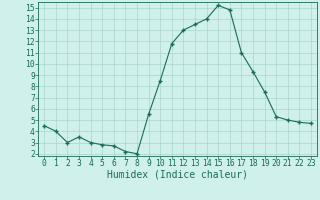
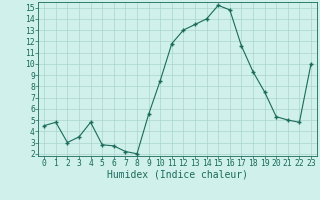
1: 4.0 -> 4.8
4: 3.0 -> 4.8
17: 11.0 -> 11.6
23: 4.7 -> 10.0
